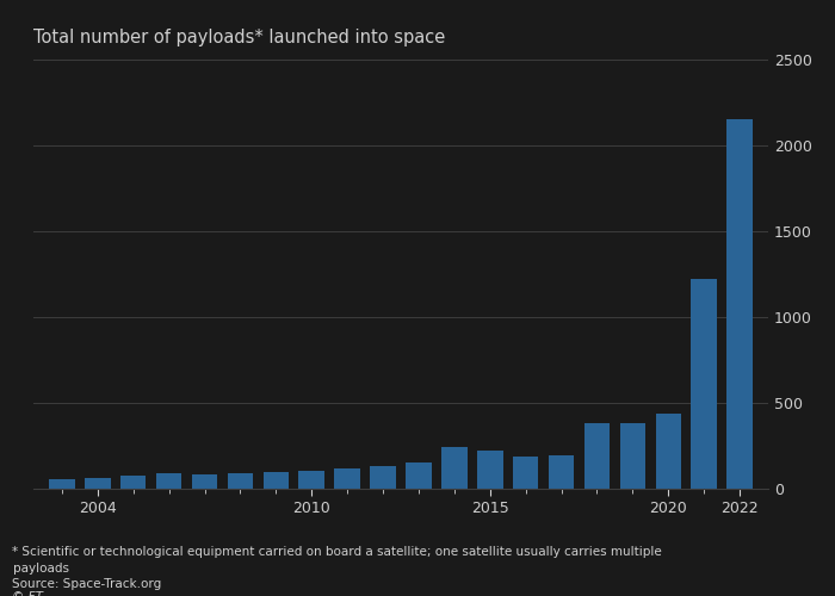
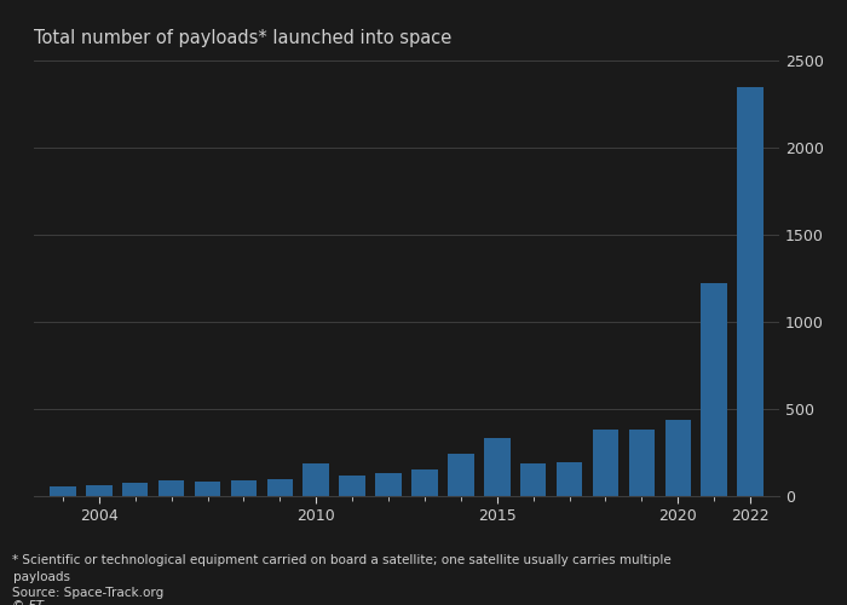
2010: 100 -> 190
2015: 220 -> 330
2022: 2150 -> 2350
